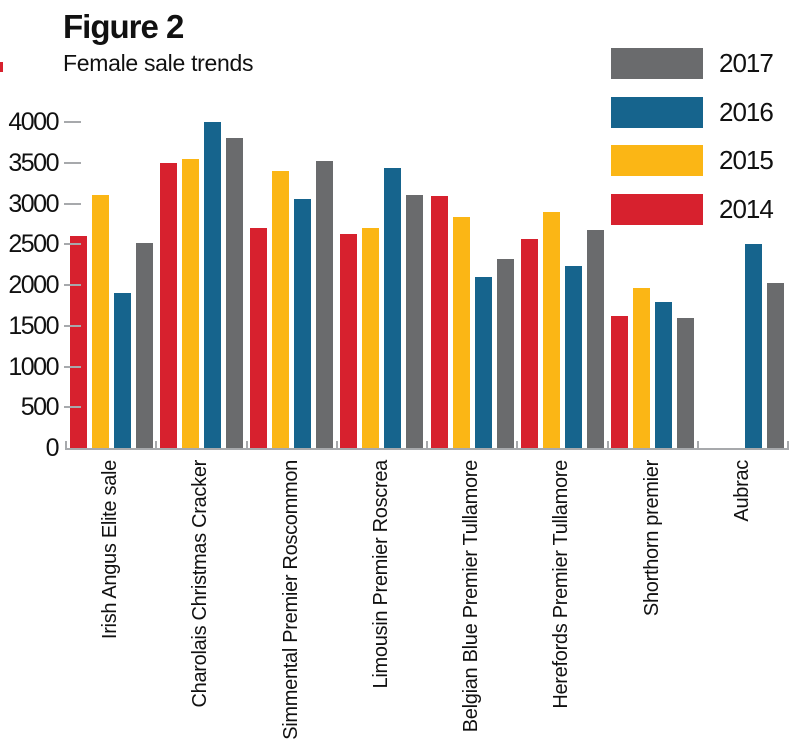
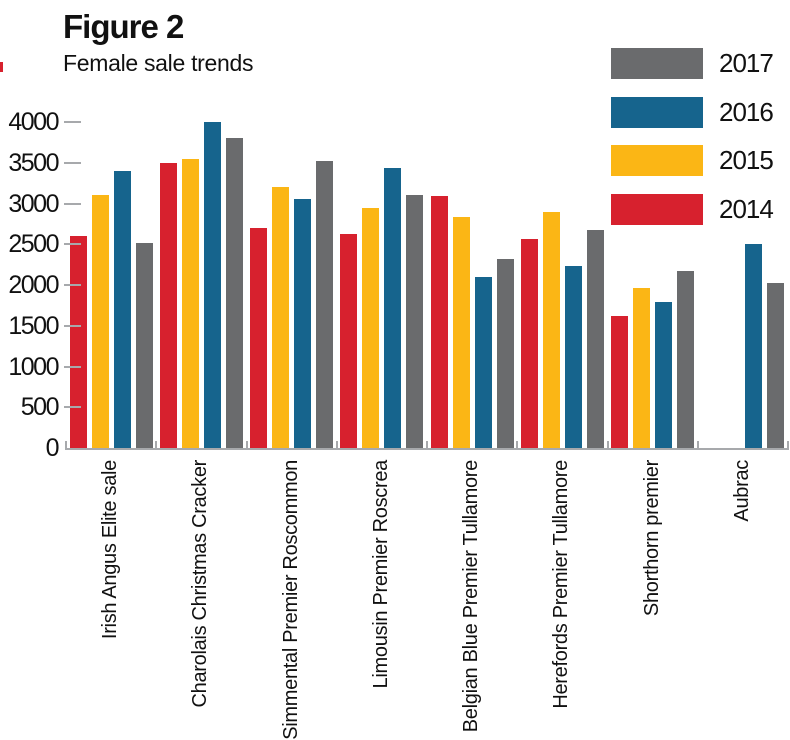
2016/Irish Angus Elite sale: 1900 -> 3400
2015/Simmental Premier Roscommon: 3400 -> 3200
2015/Limousin Premier Roscrea: 2700 -> 3000
2017/Shorthorn premier: 1600 -> 2200
